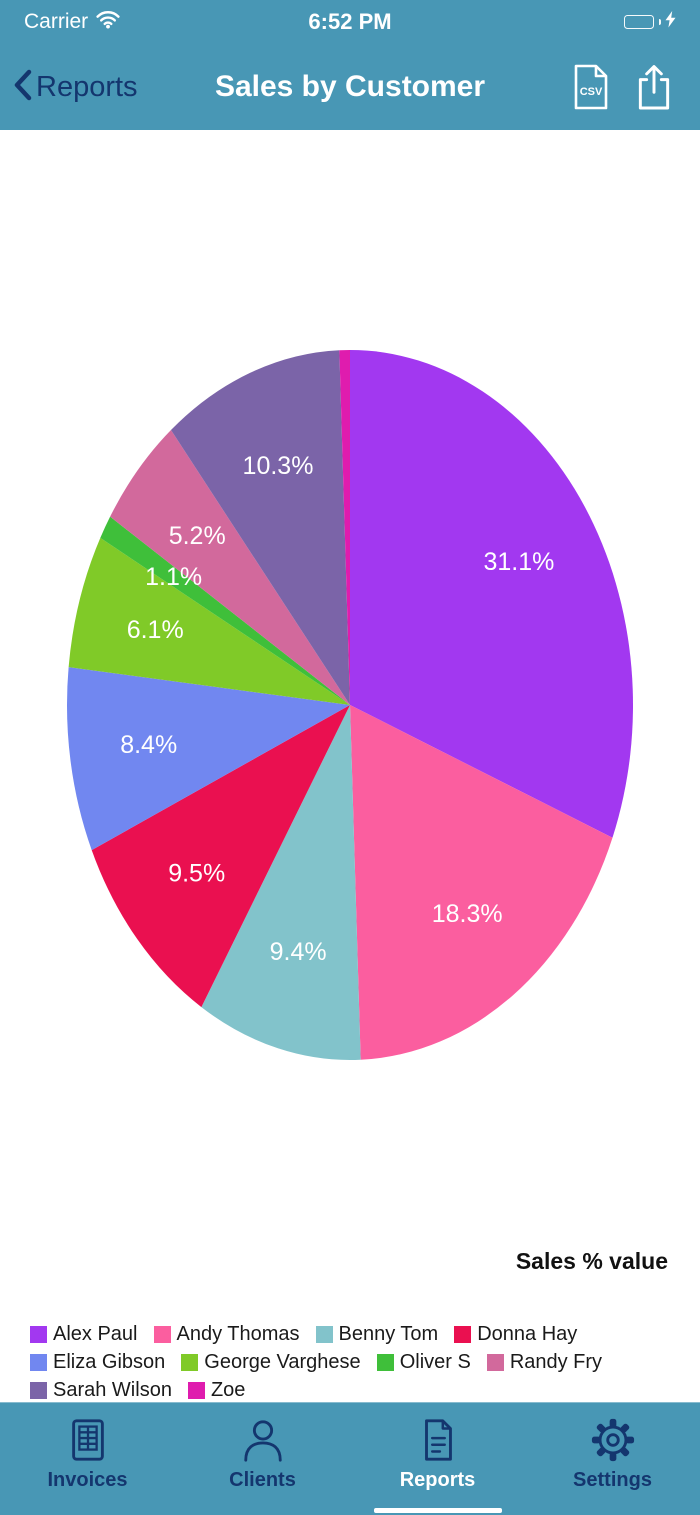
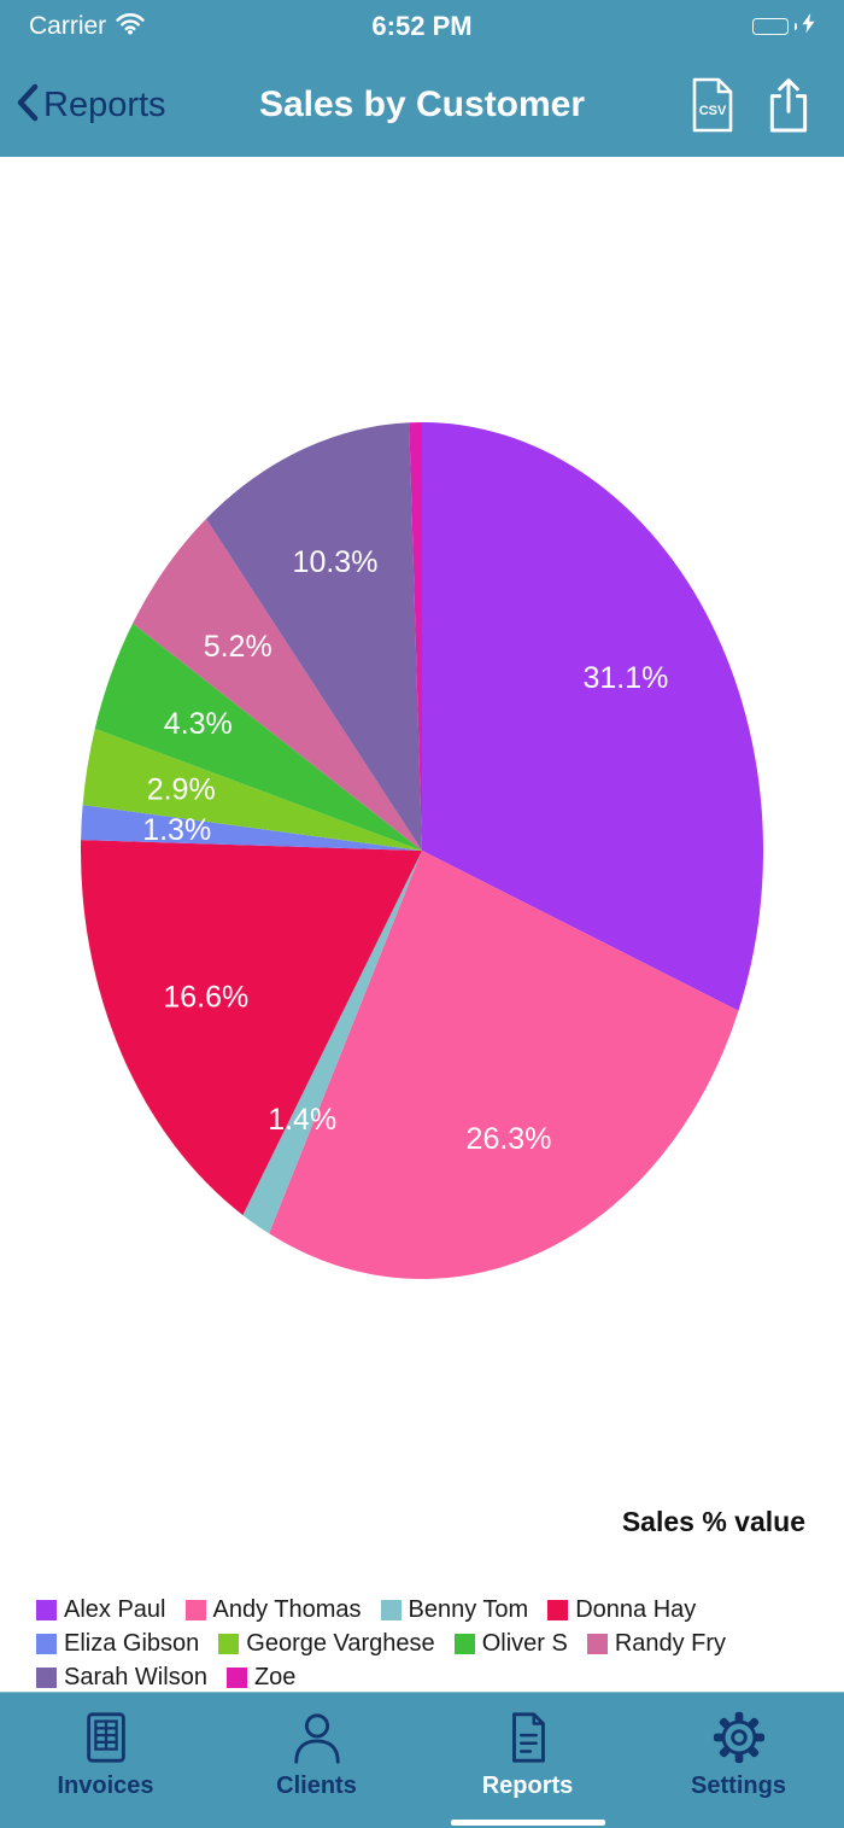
Andy Thomas: 18.3% -> 26.3%
Benny Tom: 9.4% -> 1.4%
Donna Hay: 9.5% -> 16.6%
Eliza Gibson: 8.4% -> 1.3%
George Varghese: 6.1% -> 2.9%
Oliver S: 1.1% -> 4.3%
